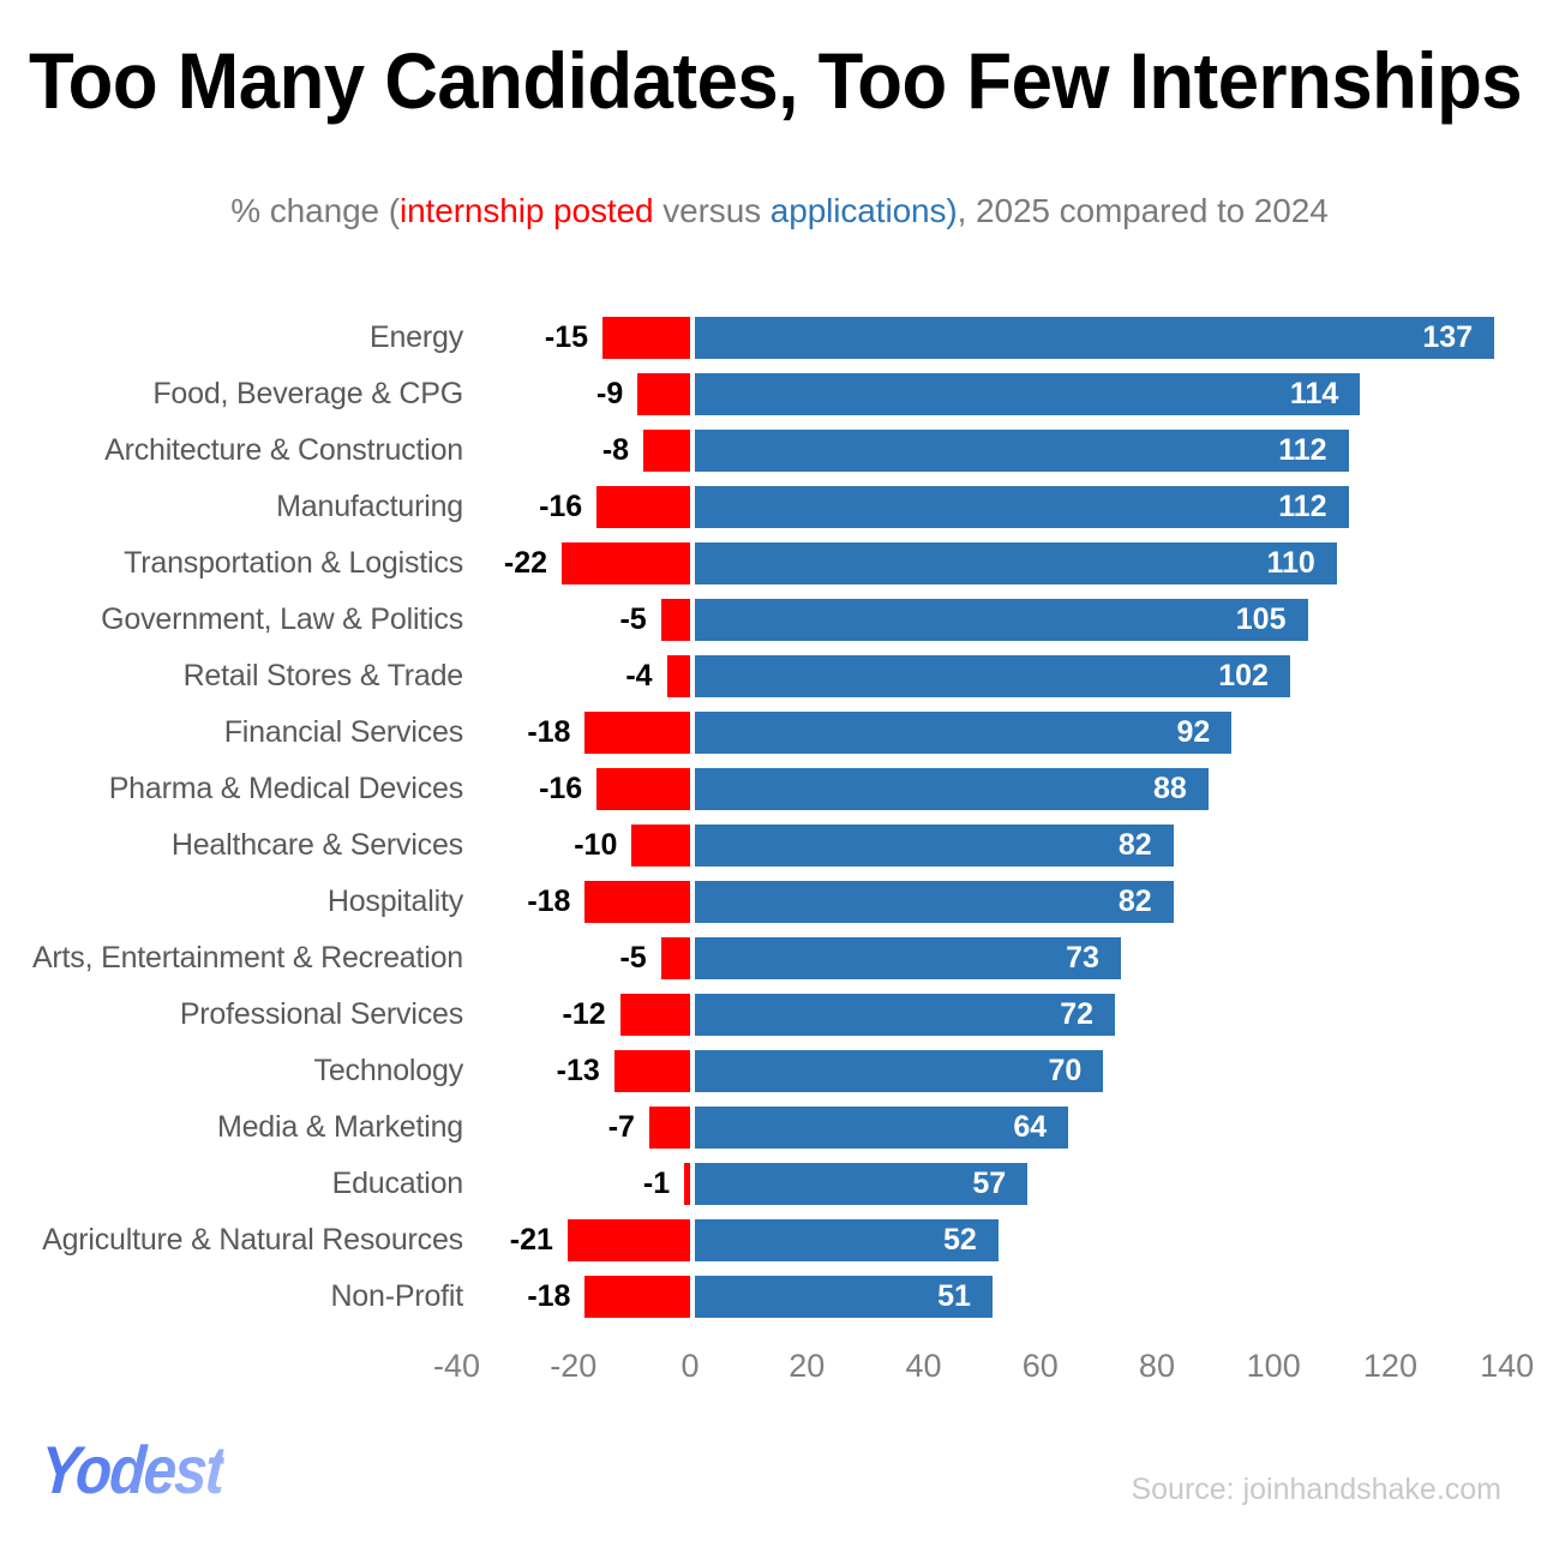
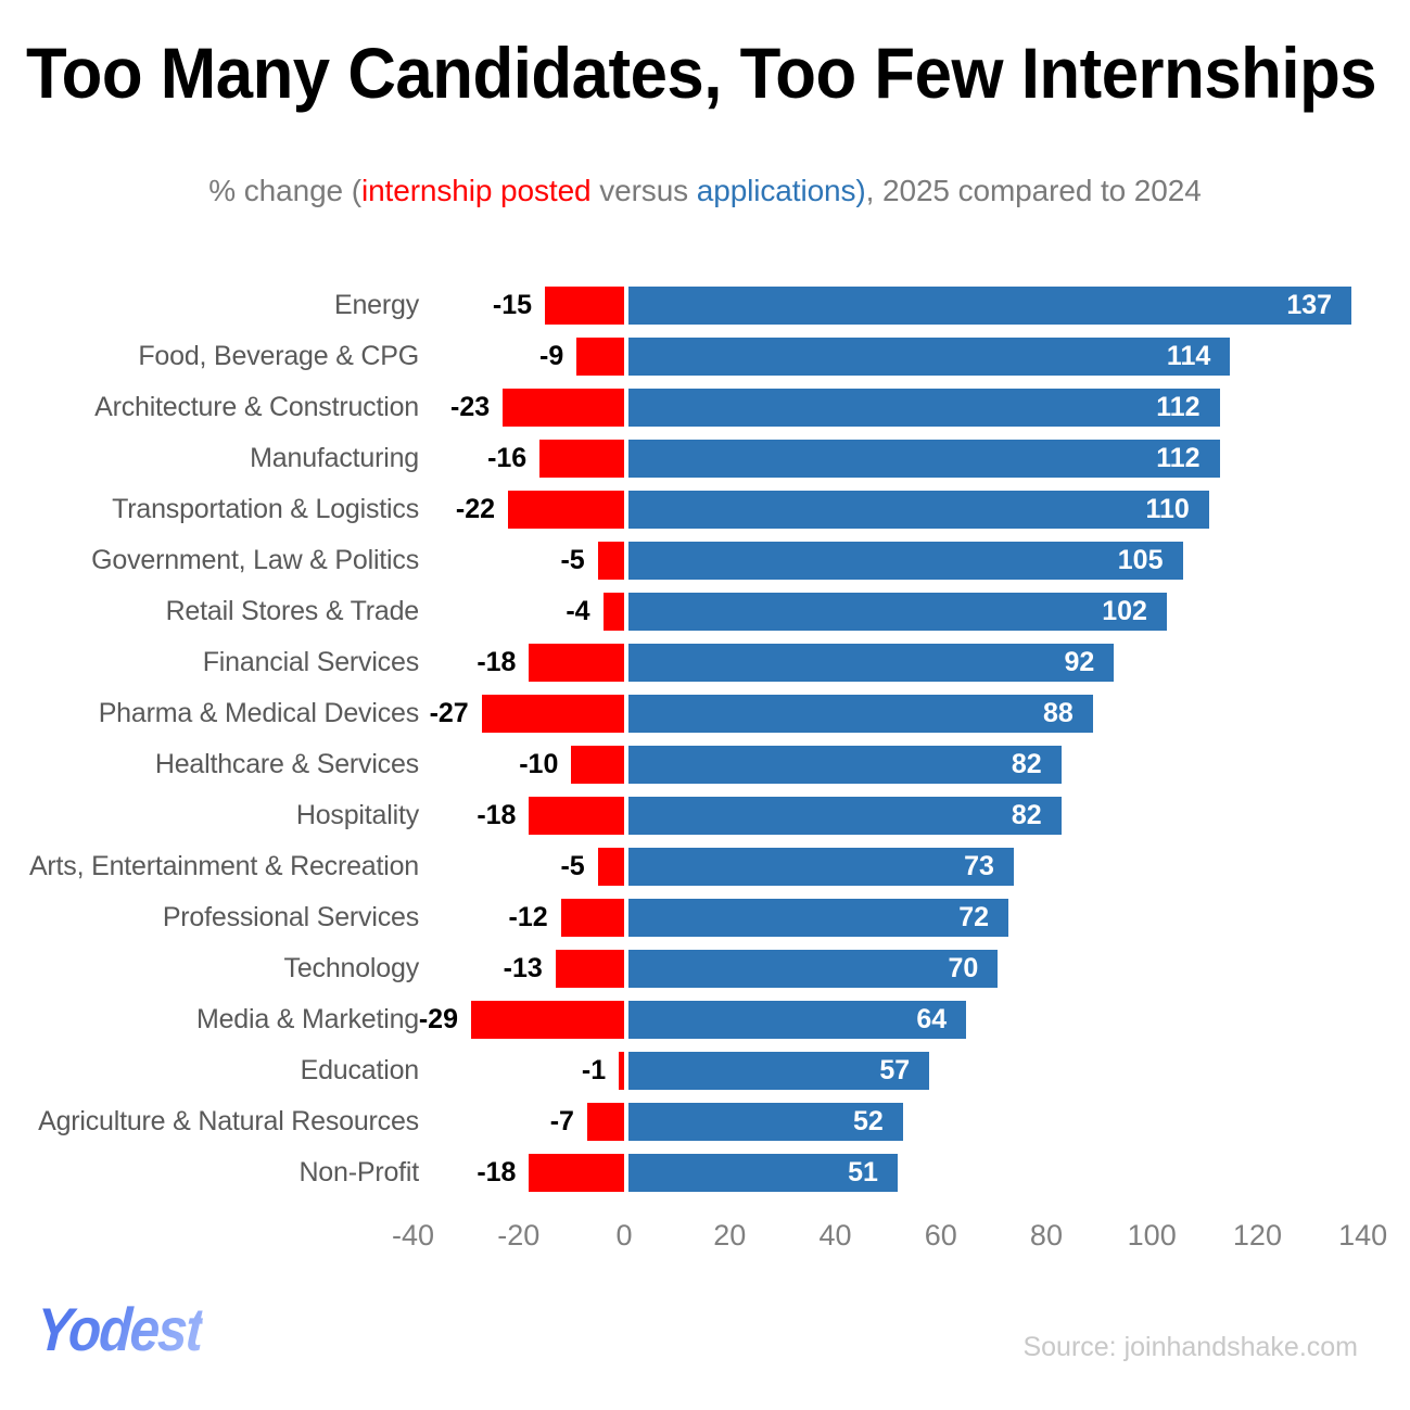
internship posted/Architecture & Construction: -8 -> -23
internship posted/Pharma & Medical Devices: -16 -> -27
internship posted/Media & Marketing: -7 -> -29
internship posted/Agriculture & Natural Resources: -21 -> -7
